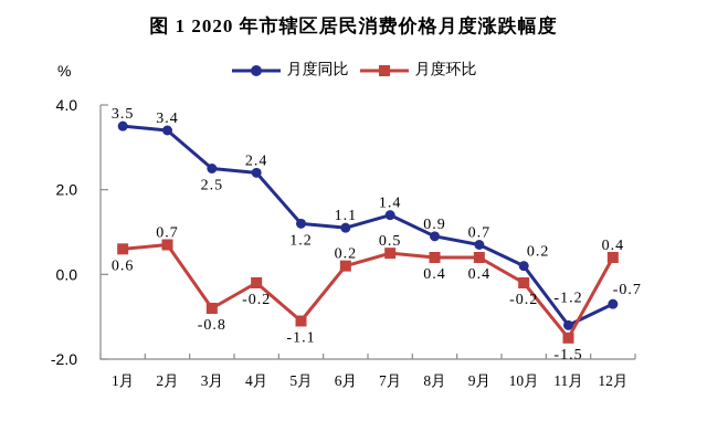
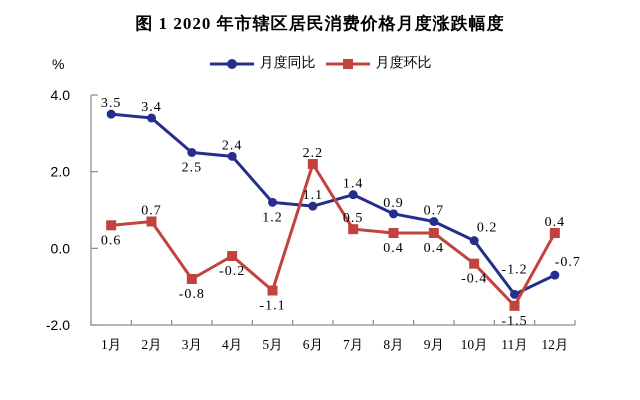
月度环比/6月: 0.2 -> 2.2
月度环比/10月: -0.2 -> -0.4
